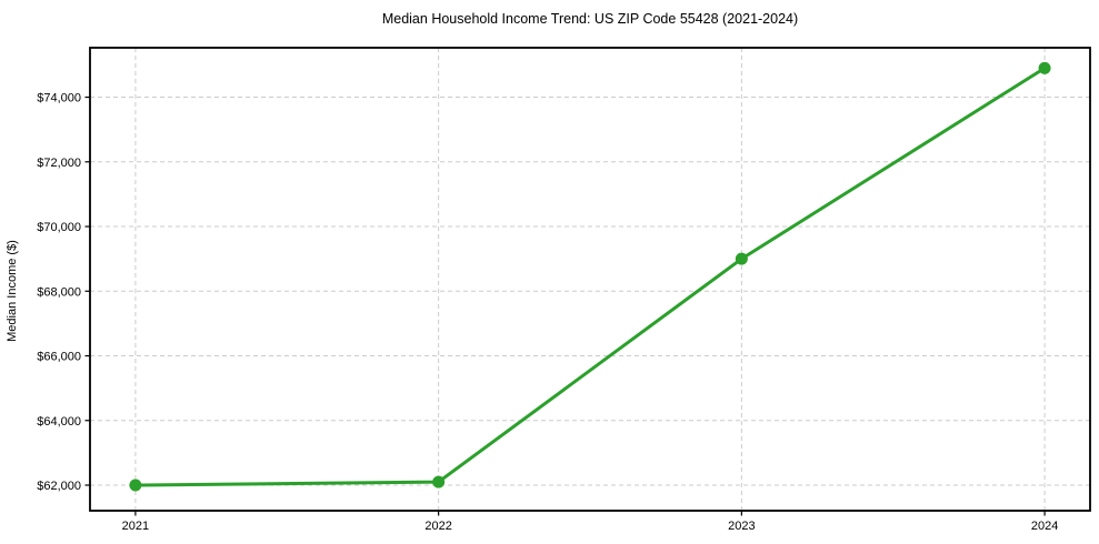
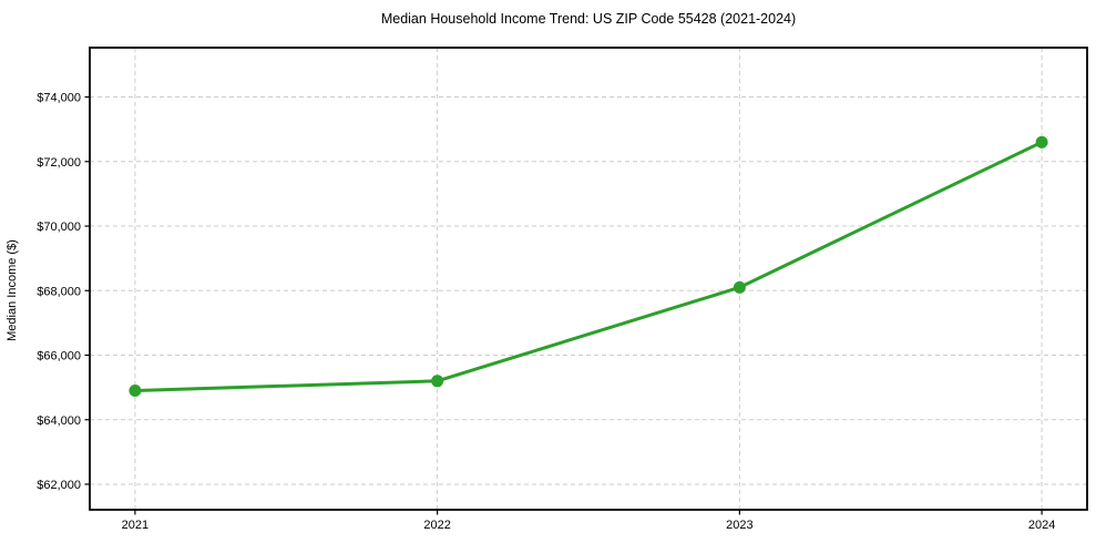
2021: $62000 -> $64900
2022: $62100 -> $65200
2023: $69000 -> $68100
2024: $74900 -> $72600
